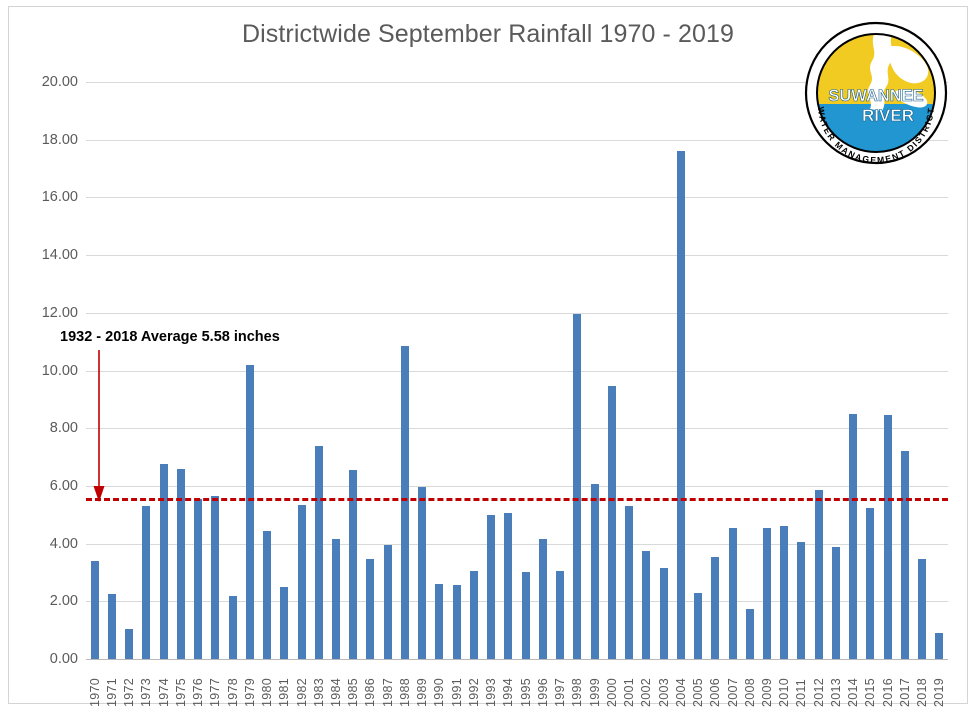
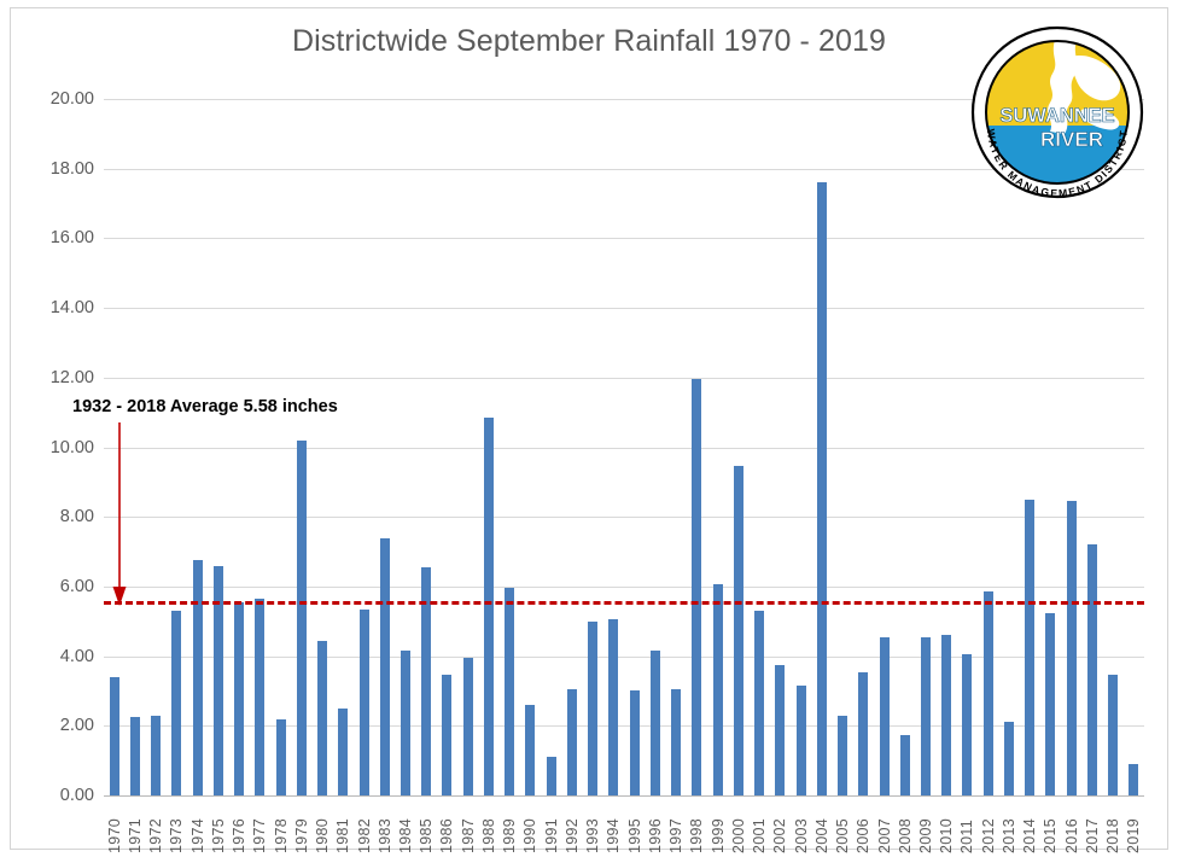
1972: 1.1 -> 2.3
1991: 2.5 -> 1.1
2013: 3.9 -> 2.1
